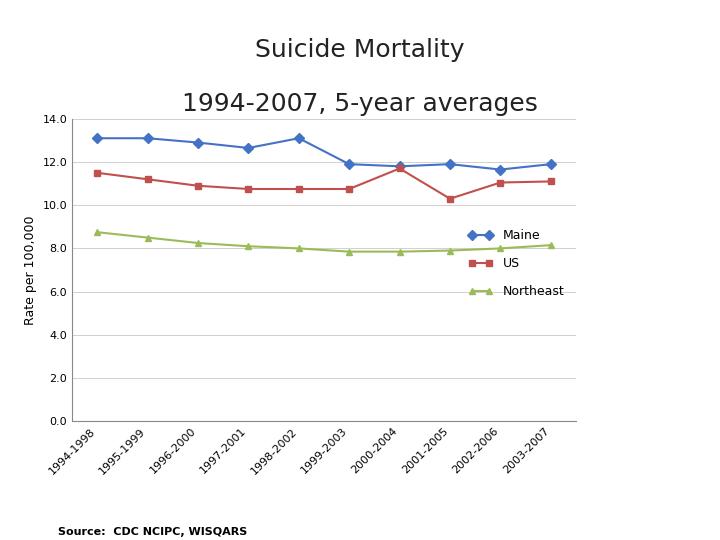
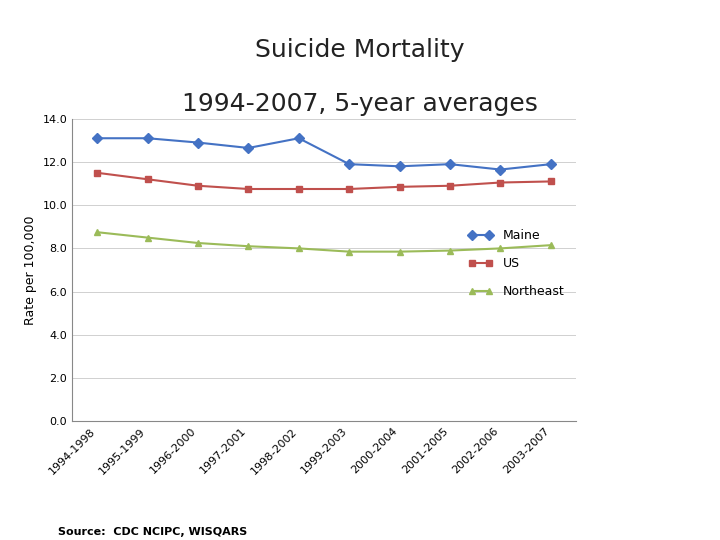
US/2000-2004: 11.70 -> 10.85
US/2001-2005: 10.30 -> 10.90
